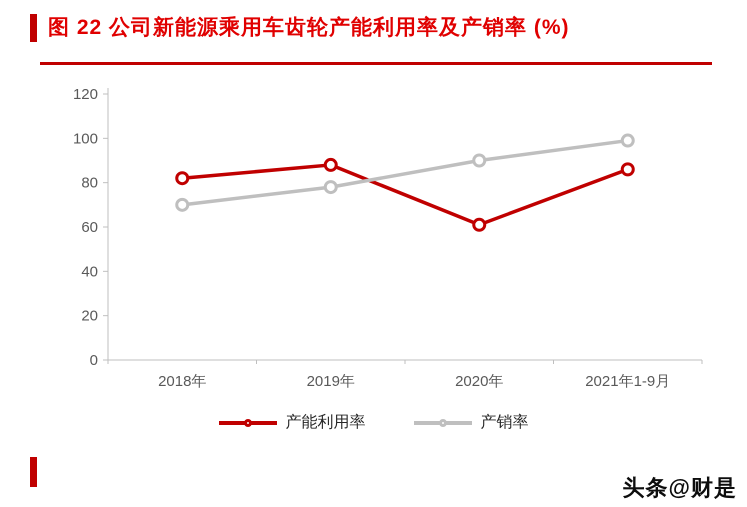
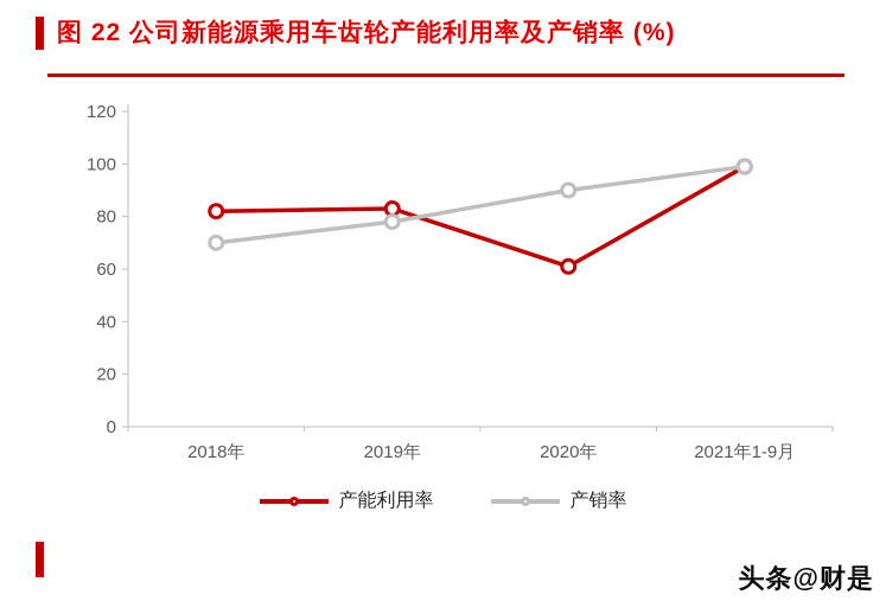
产能利用率/2019年: 88 -> 83
产能利用率/2021年1-9月: 86 -> 99
